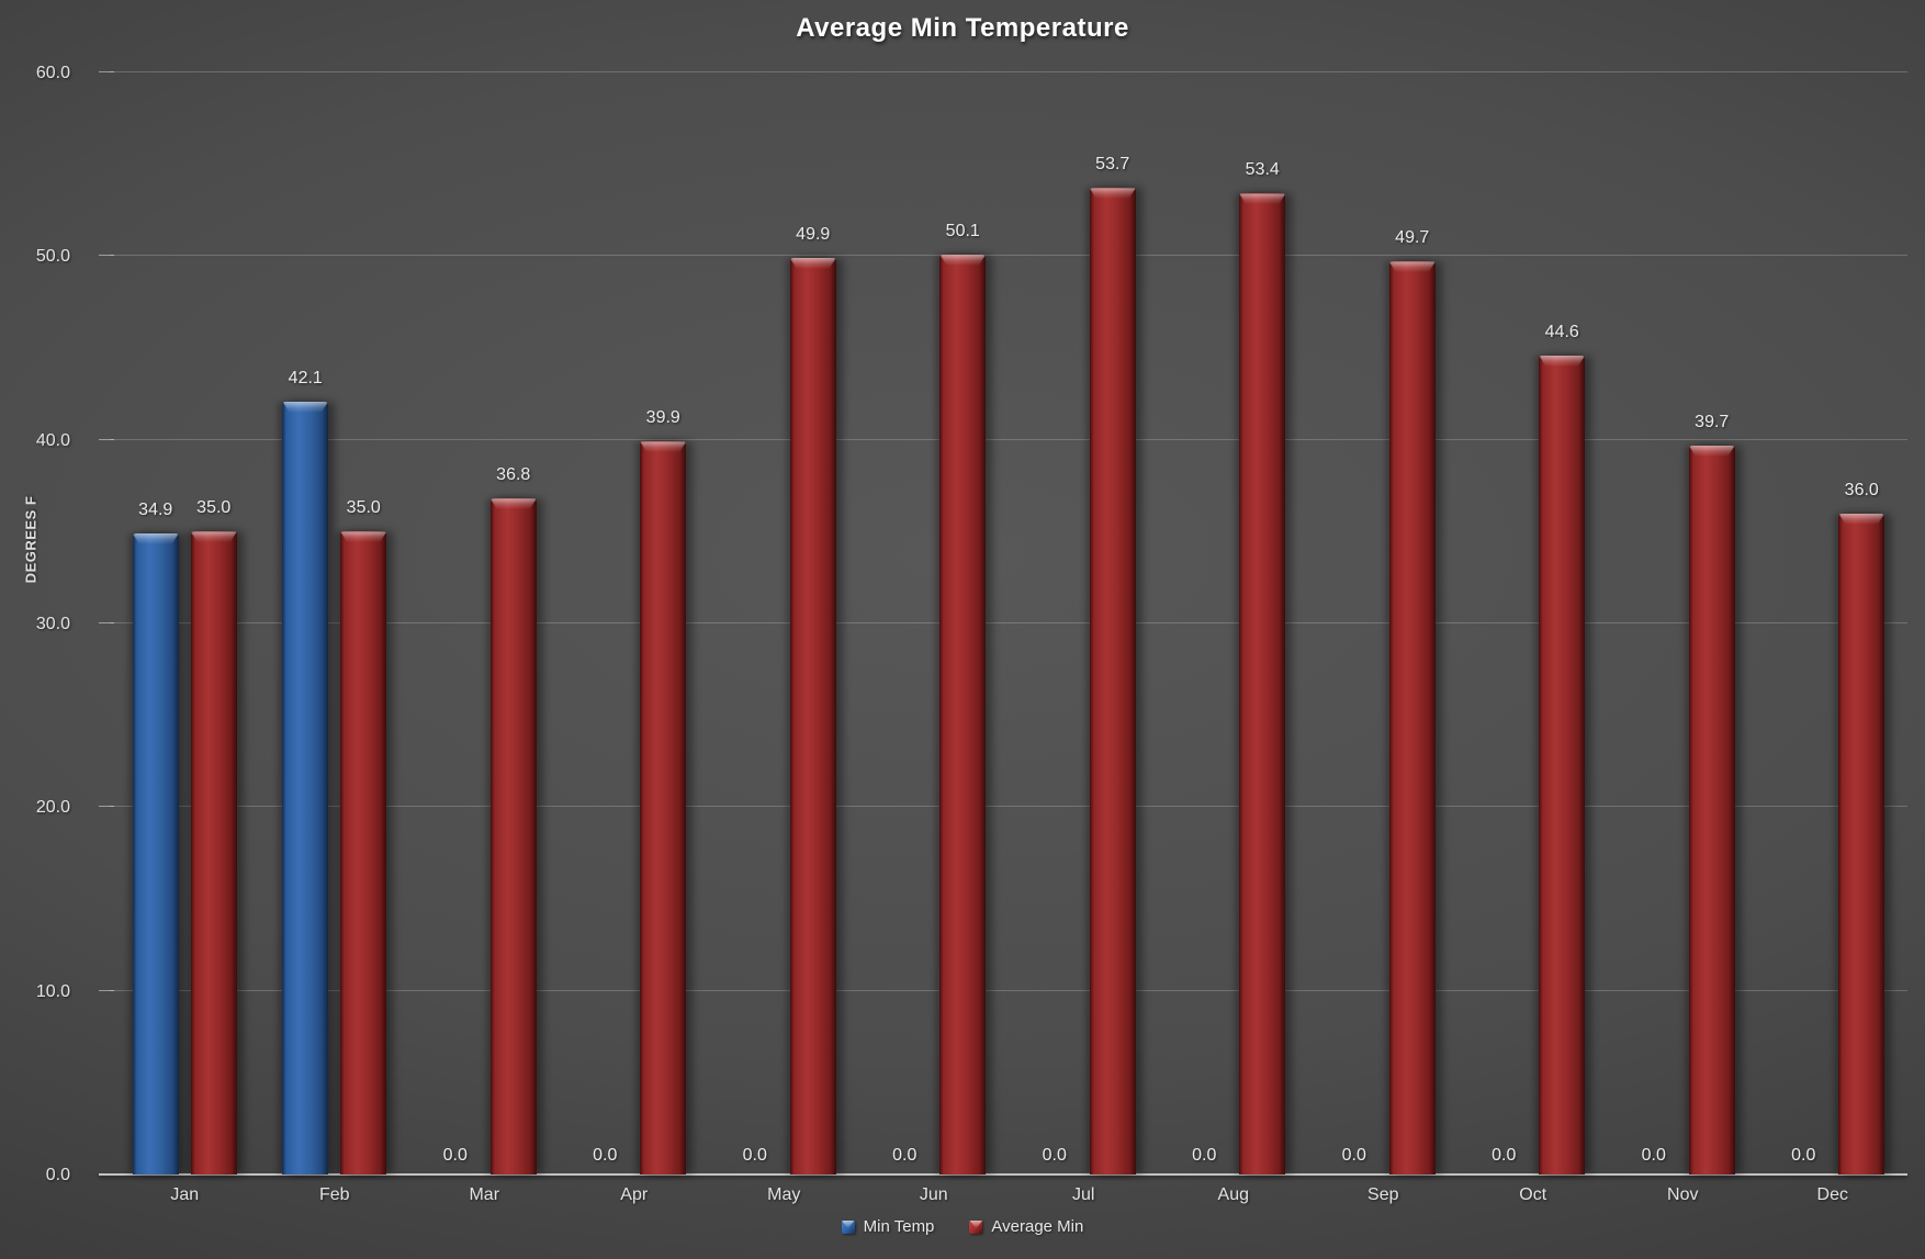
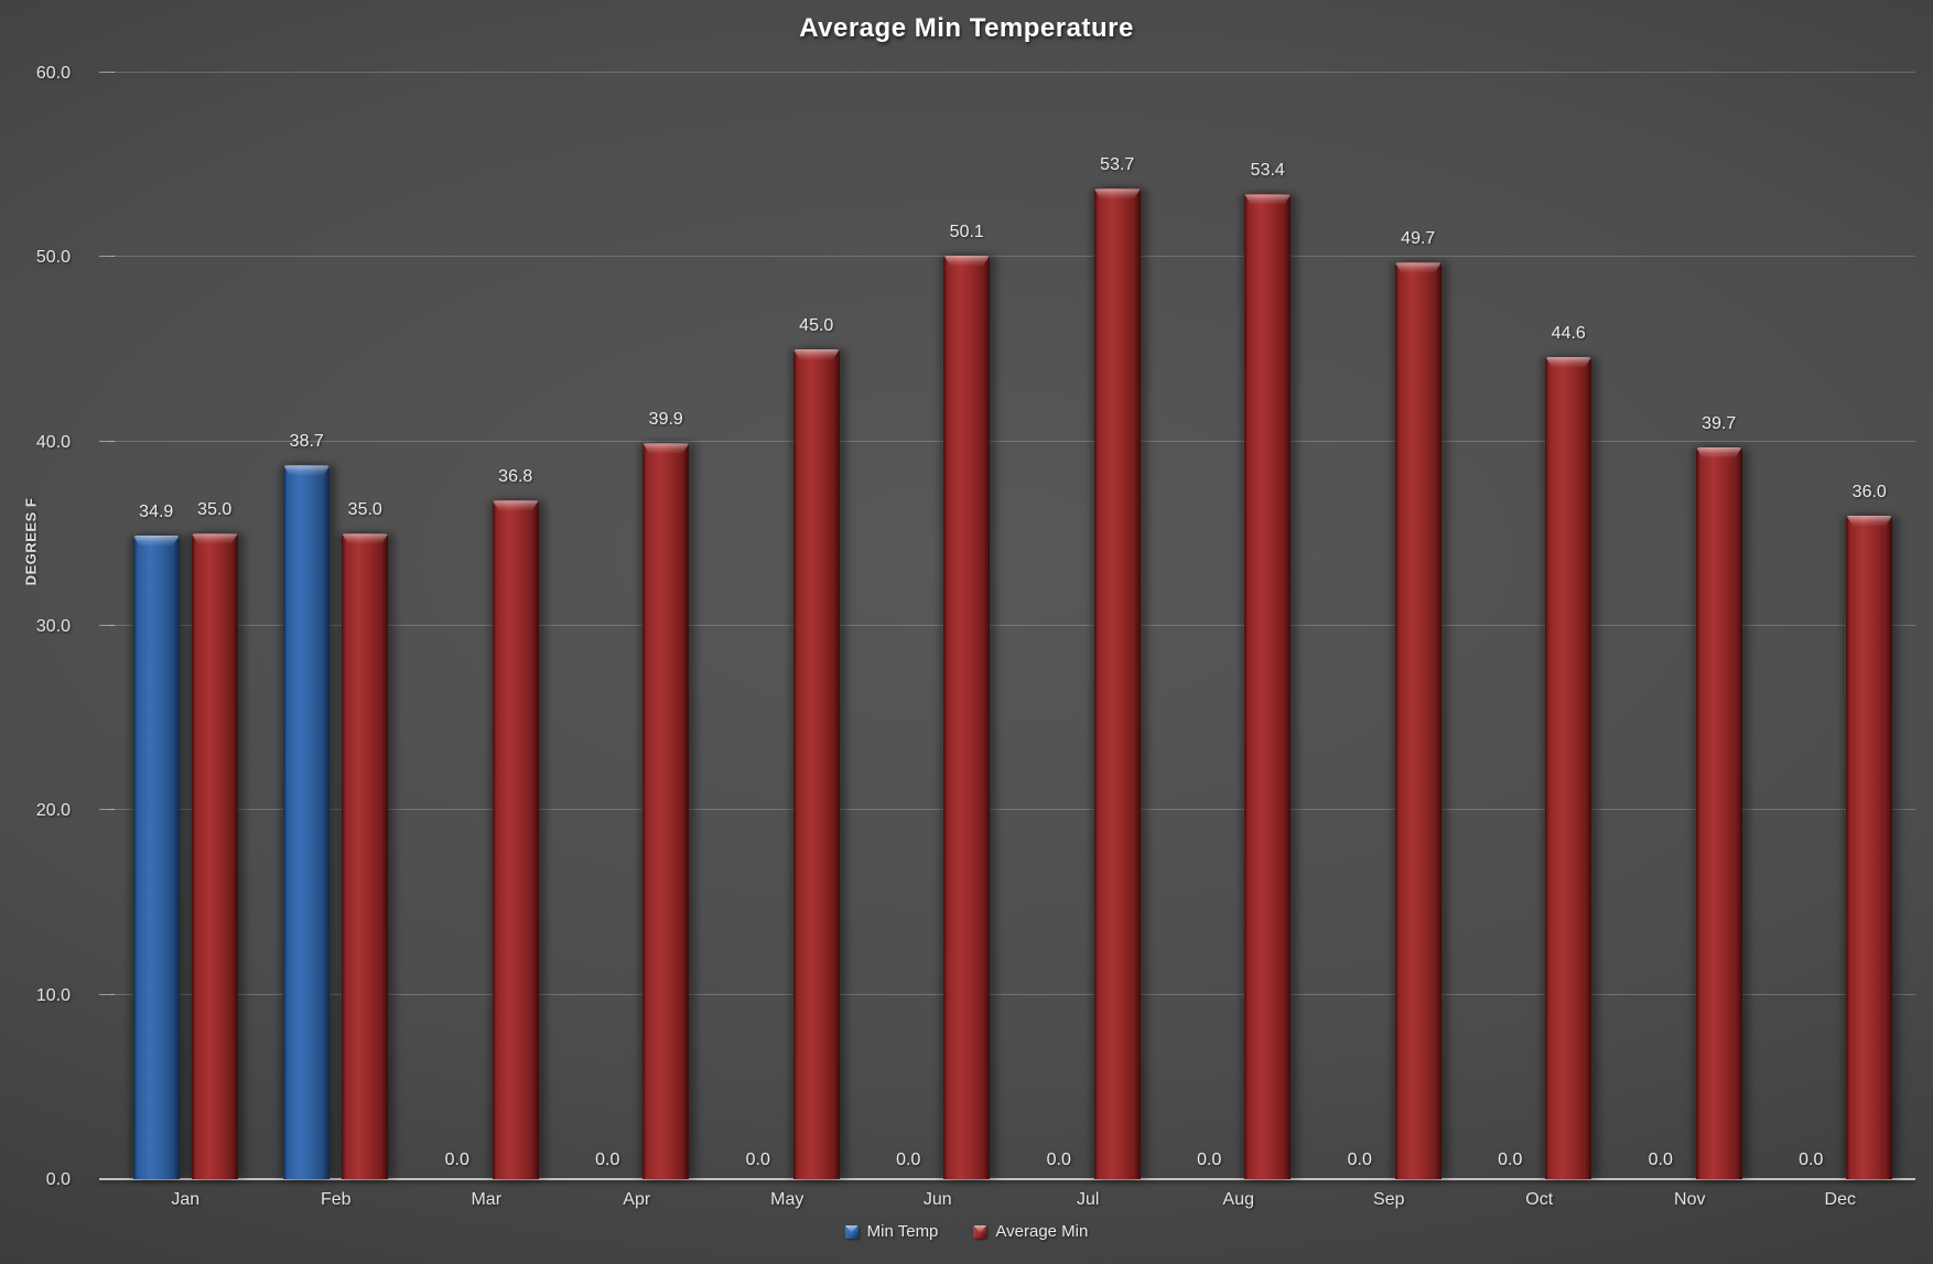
Min Temp/Feb: 42.1 -> 38.7
Average Min/May: 49.9 -> 45.0
